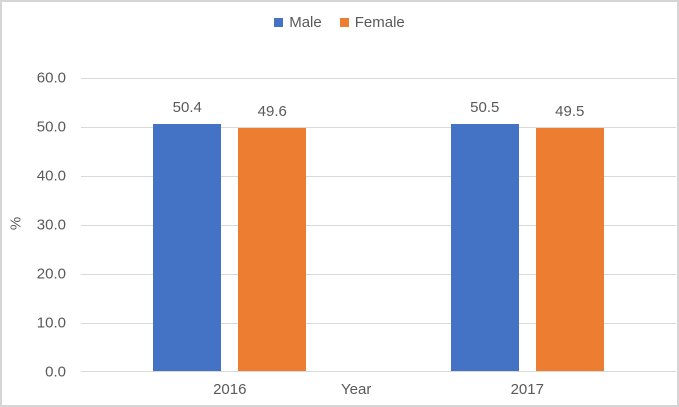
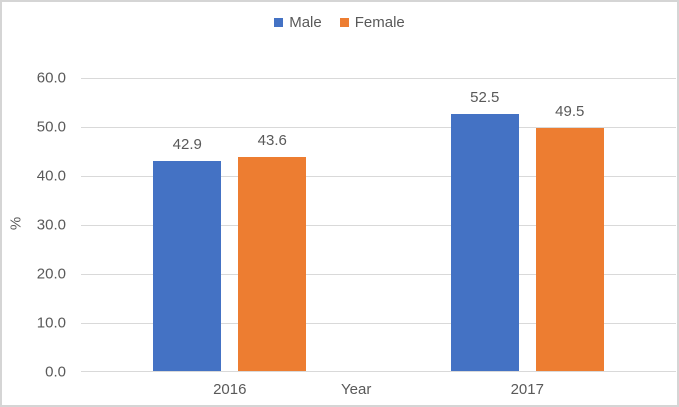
Male/2016: 50.4 -> 42.9
Female/2016: 49.6 -> 43.6
Male/2017: 50.5 -> 52.5
